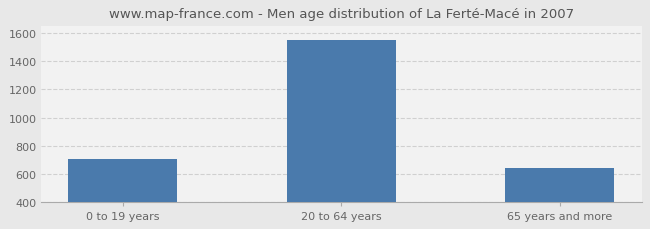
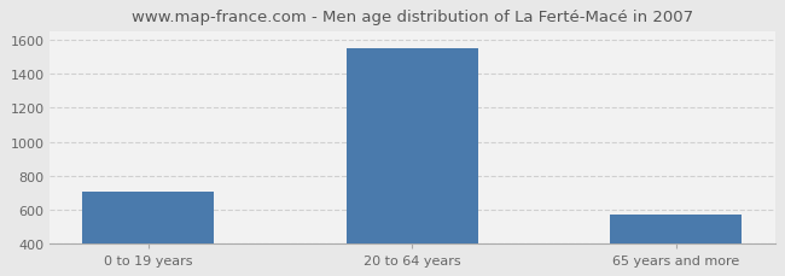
65 years and more: 640 -> 580
